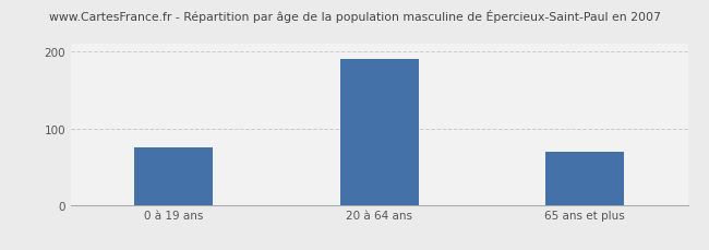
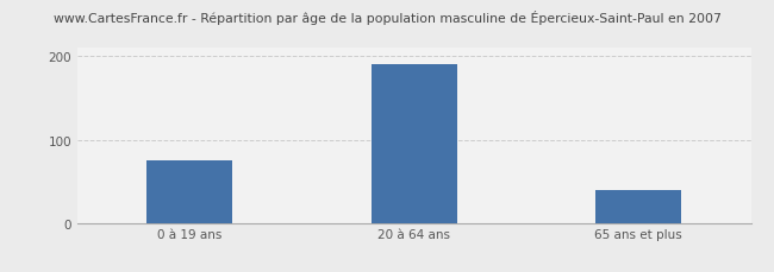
65 ans et plus: 70 -> 40
